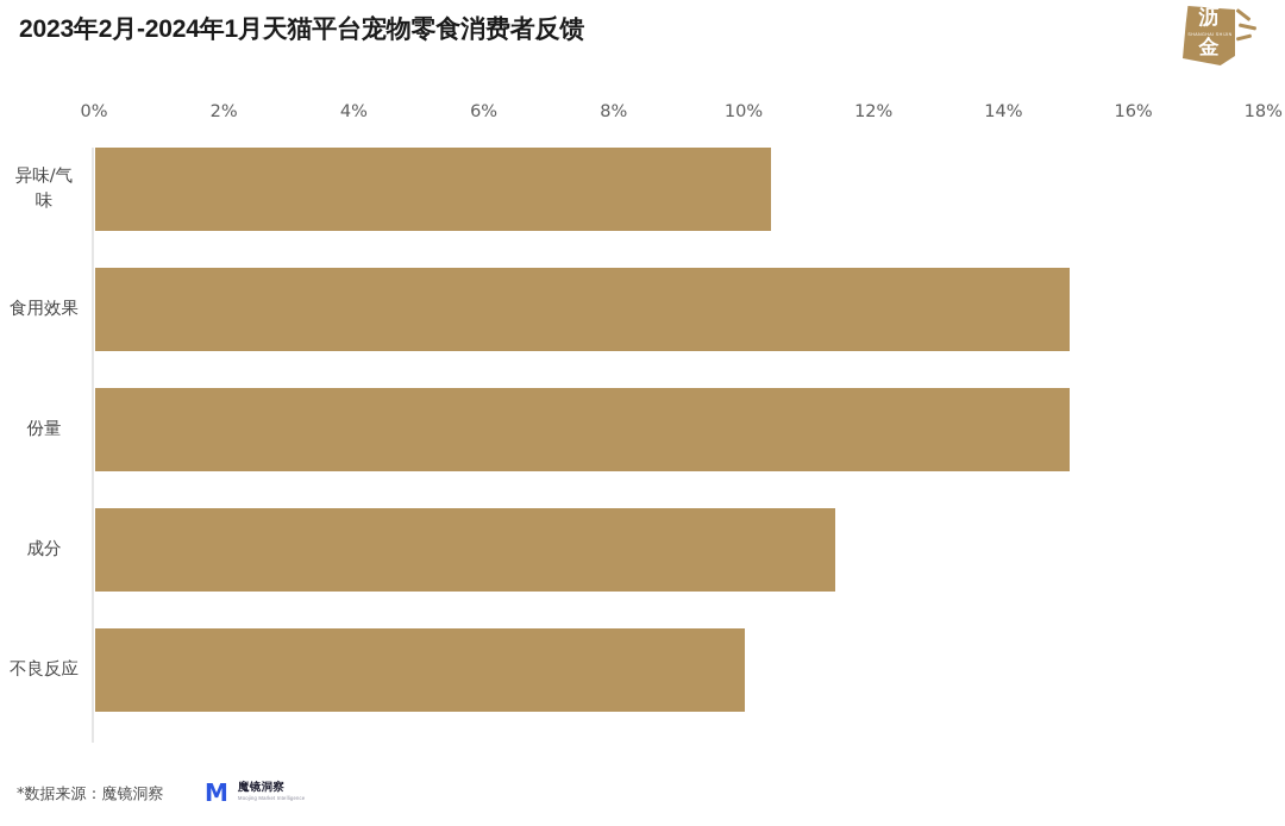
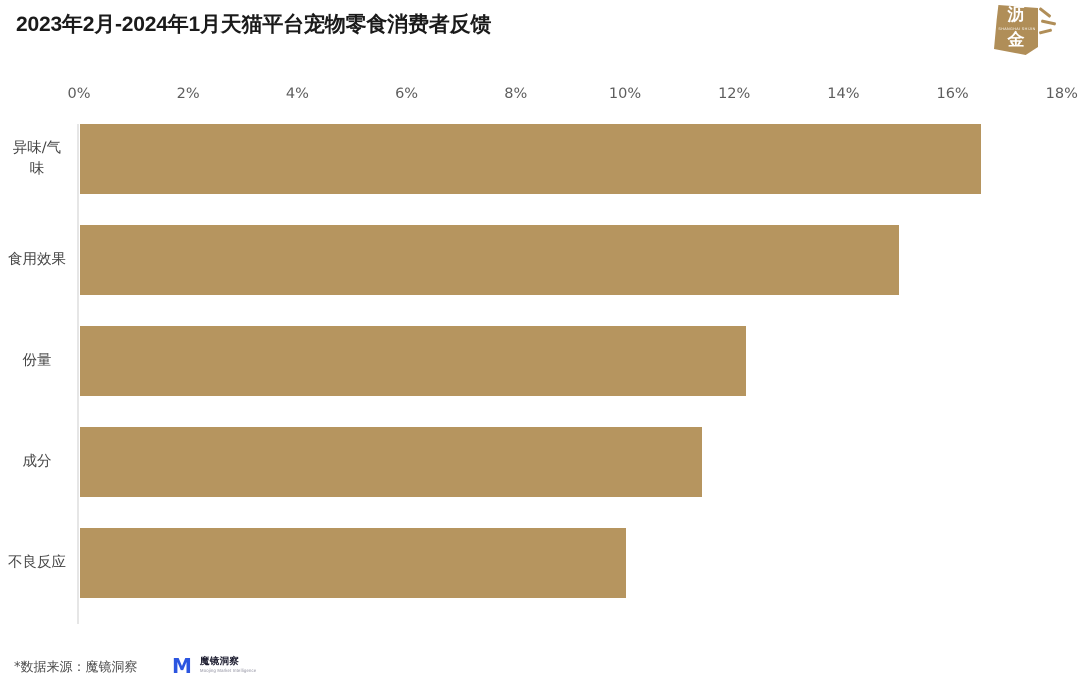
异味/气味: 10.4% -> 16.5%
份量: 15.0% -> 12.2%
